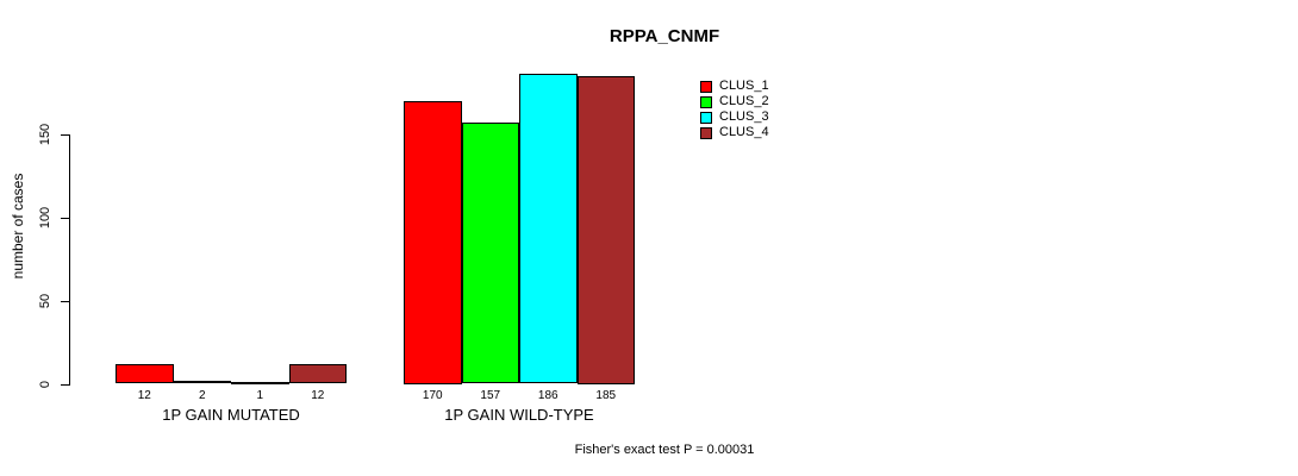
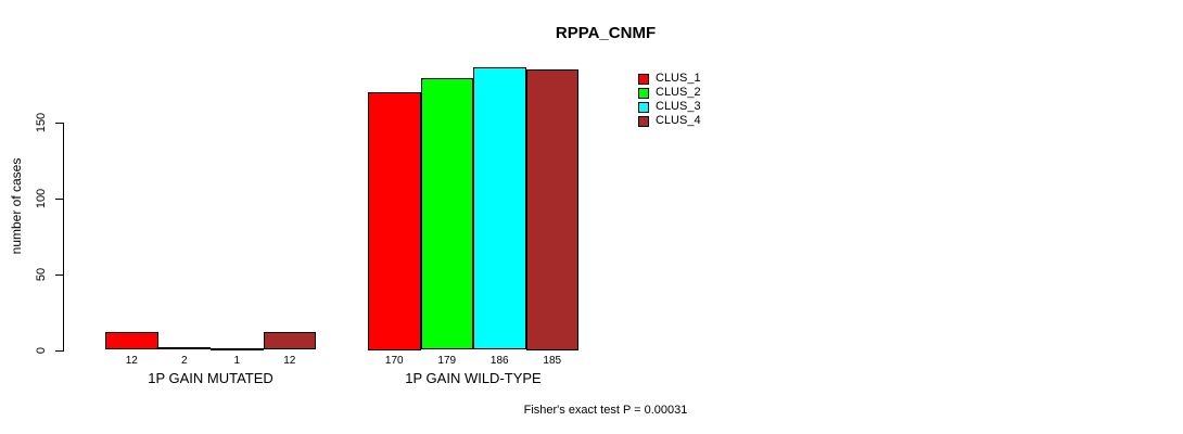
CLUS_2/1P GAIN WILD-TYPE: 157 -> 179
